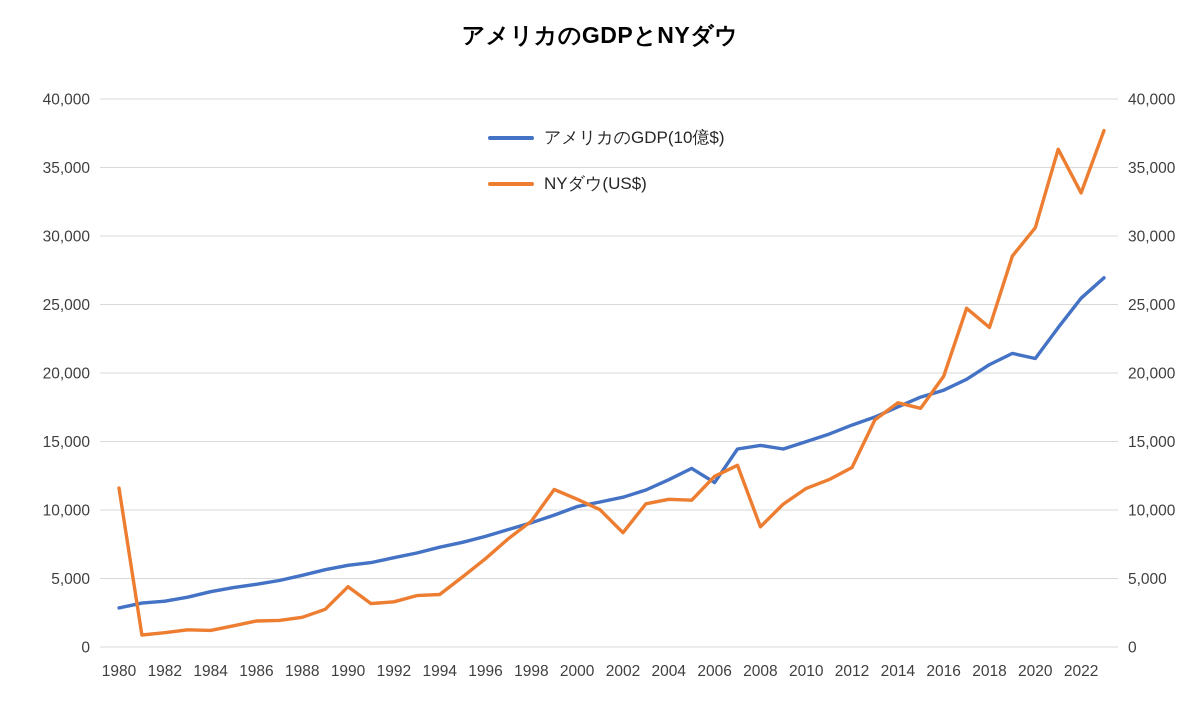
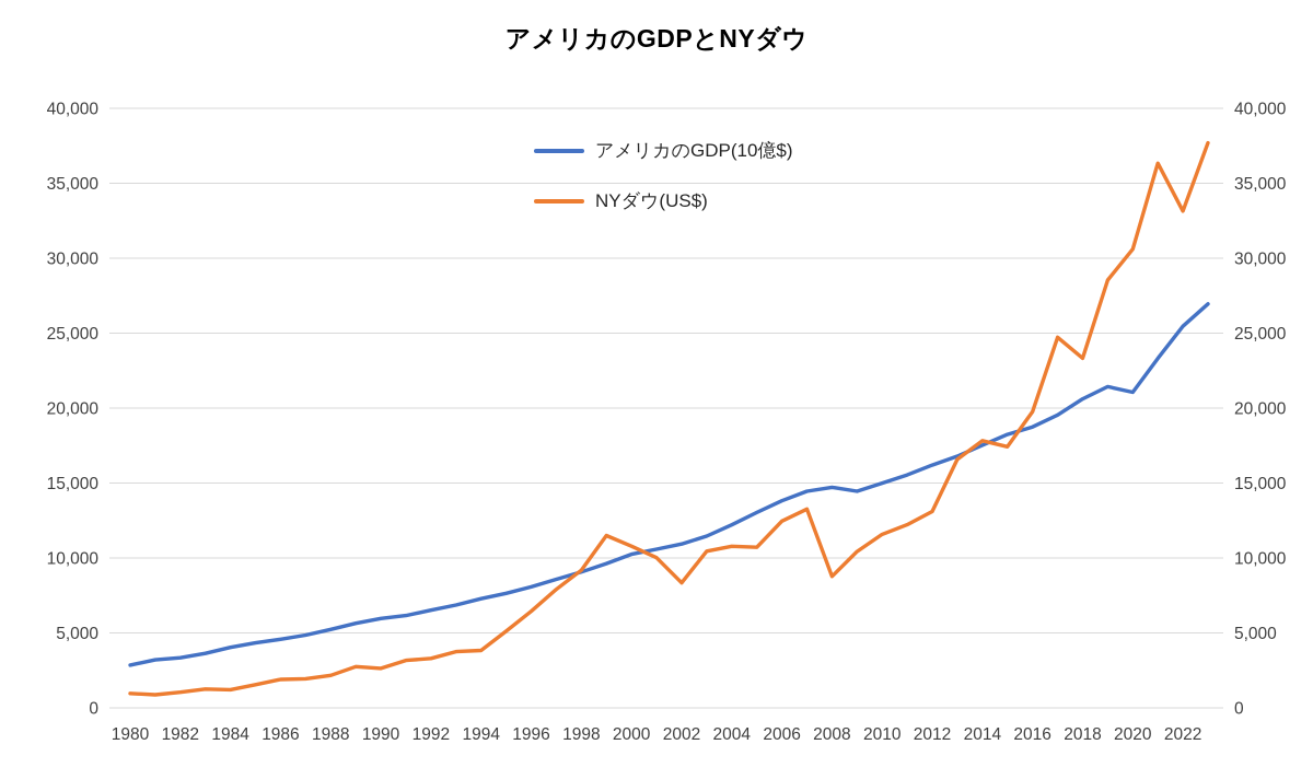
NYダウ(US$)/1980: 11600 -> 1000
NYダウ(US$)/1990: 4400 -> 2600
アメリカのGDP(10億$)/2006: 12000 -> 13800
